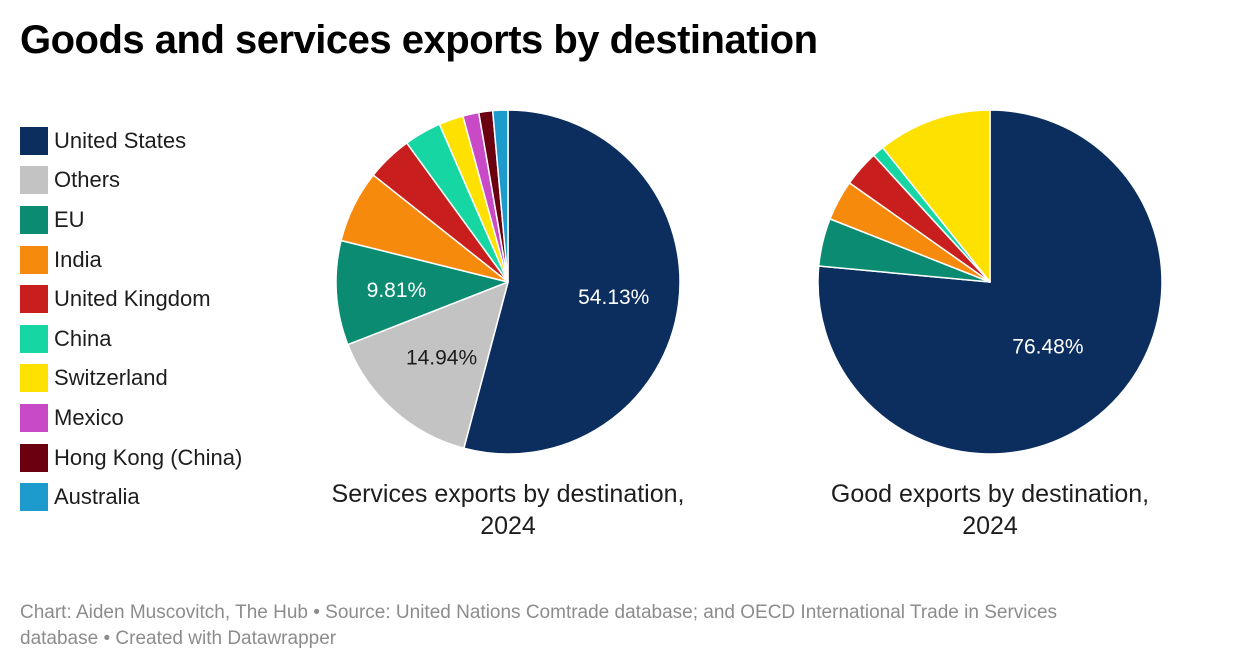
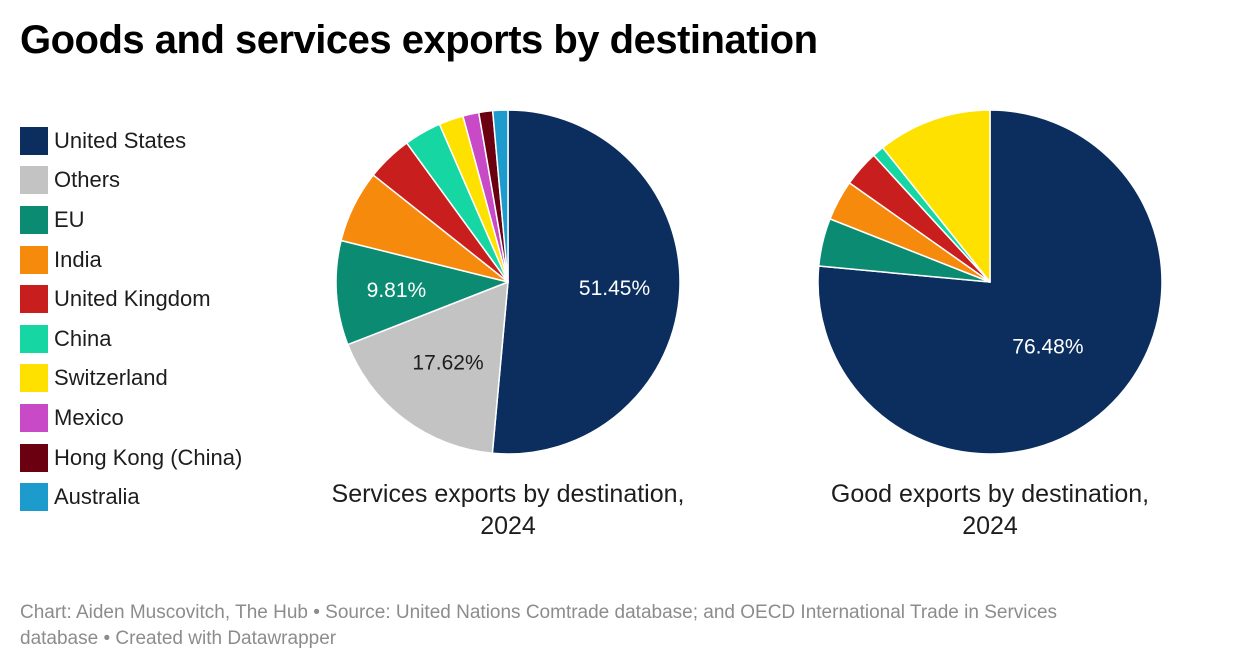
Services exports by destination, 2024/United States: 54.13% -> 51.45%
Services exports by destination, 2024/Others: 14.94% -> 17.62%
